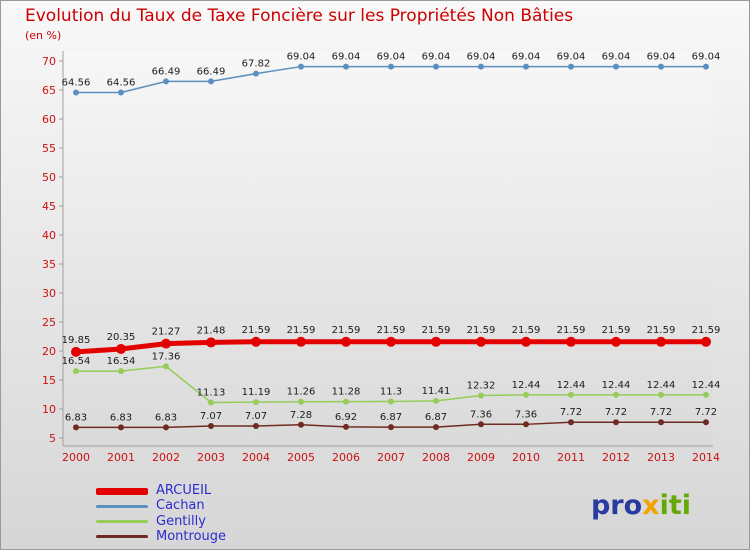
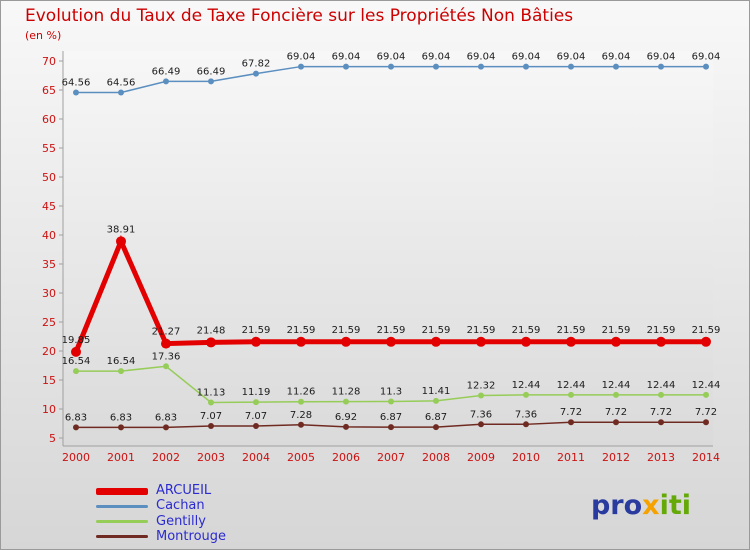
ARCUEIL/2001: 20.35 -> 38.91
